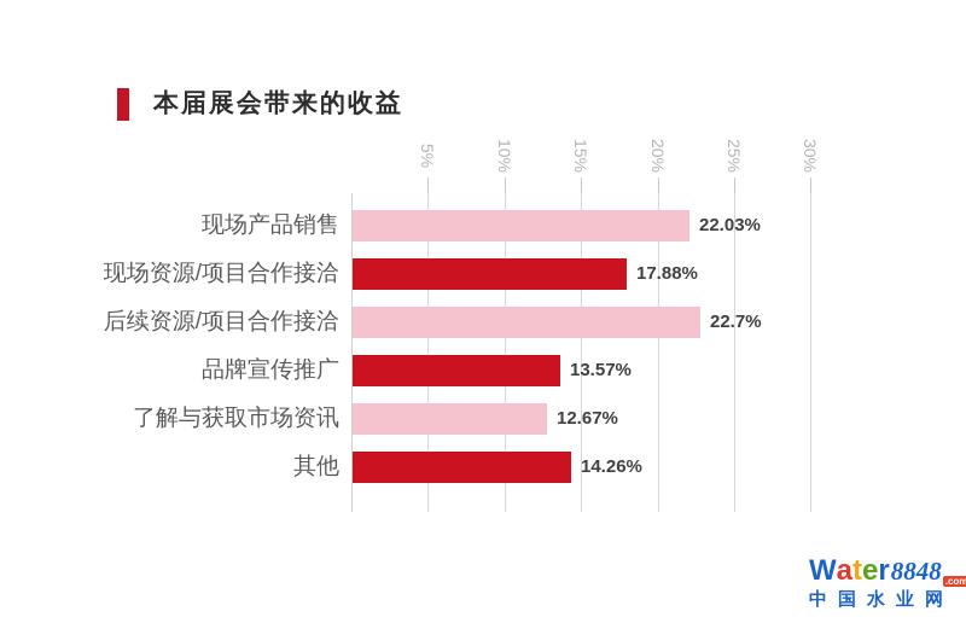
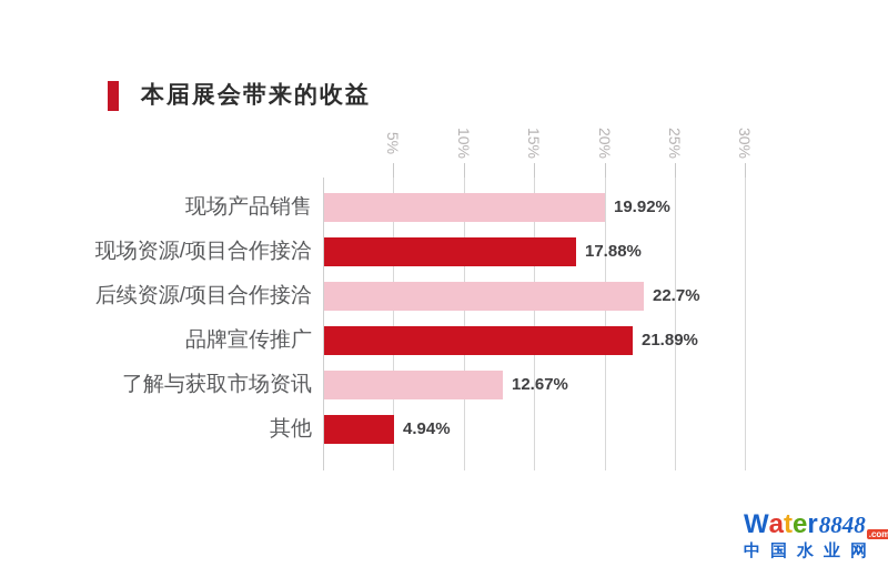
现场产品销售: 22.03% -> 19.92%
品牌宣传推广: 13.57% -> 21.89%
其他: 14.26% -> 4.94%
